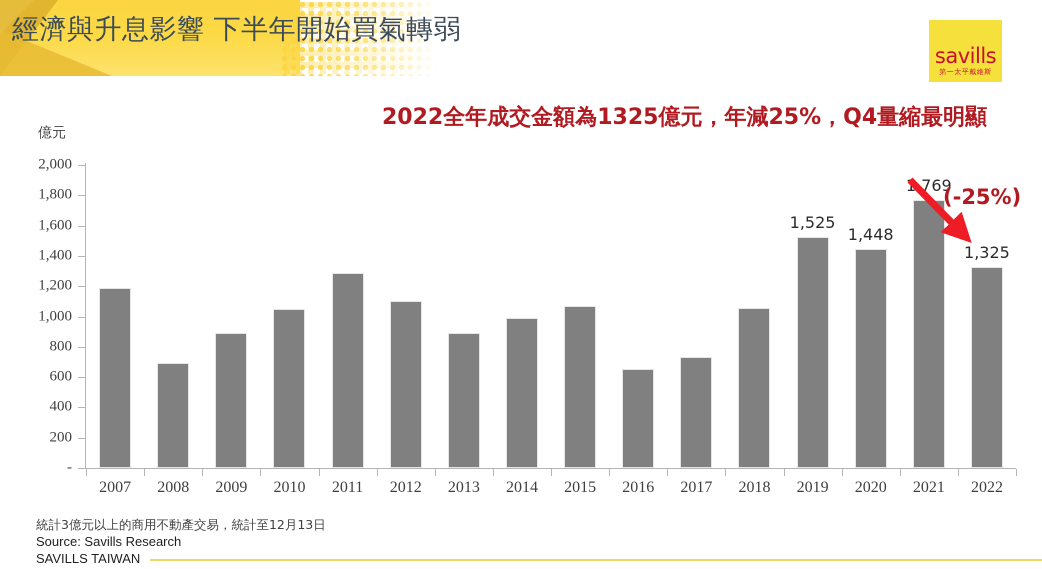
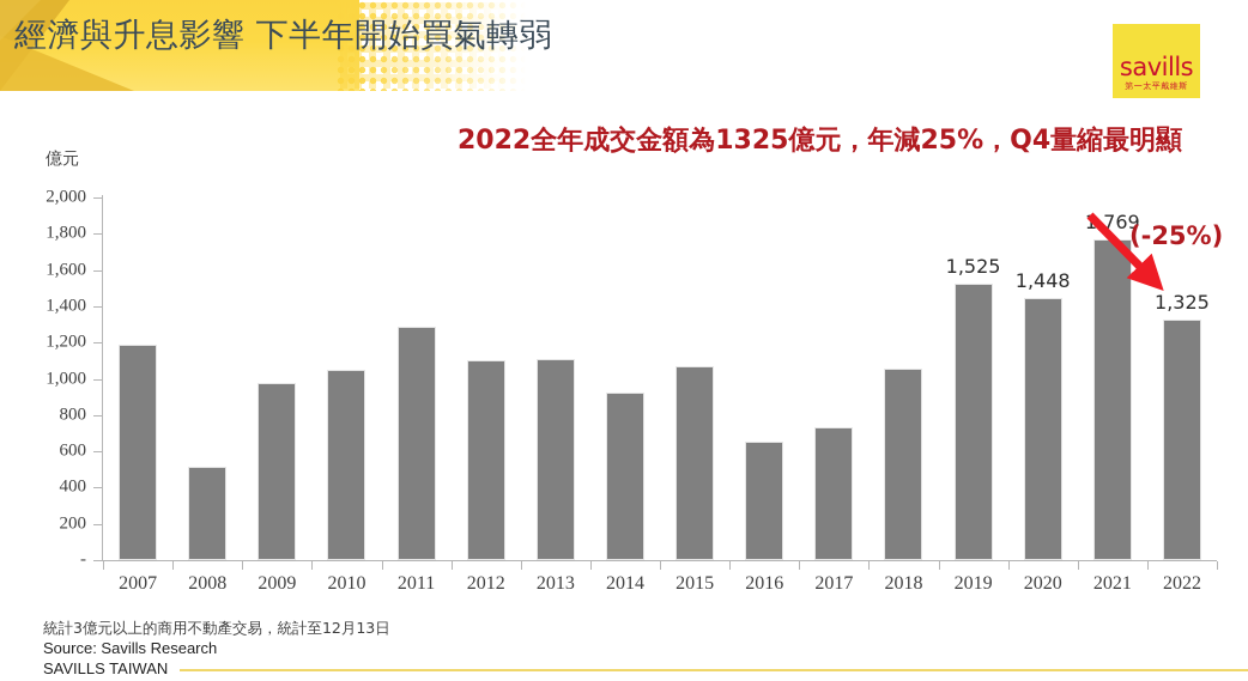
2008: 690 -> 520
2009: 890 -> 980
2013: 890 -> 1110
2014: 990 -> 920
